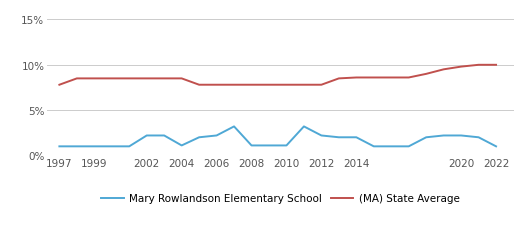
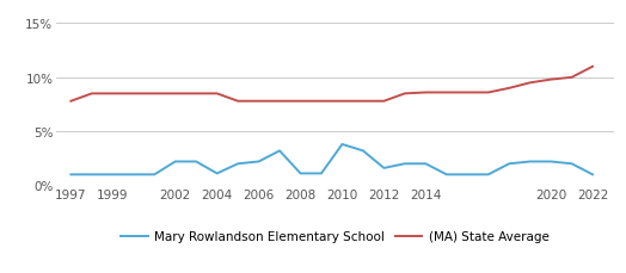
Mary Rowlandson Elementary School/2010: 1.1% -> 3.8%
Mary Rowlandson Elementary School/2012: 2.2% -> 1.6%
(MA) State Average/2022: 10.0% -> 11.0%
